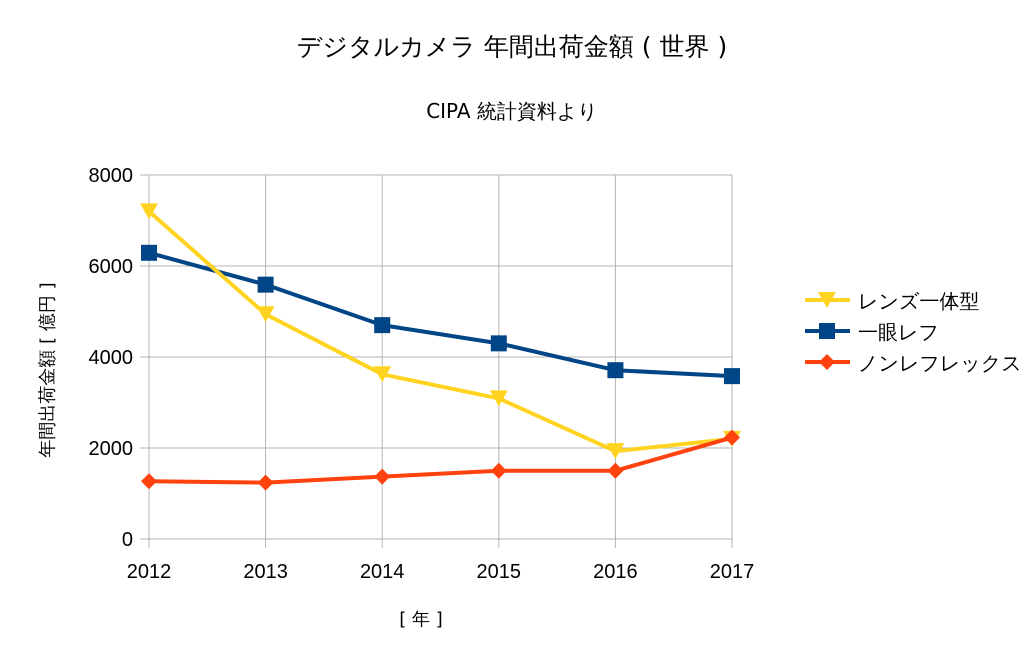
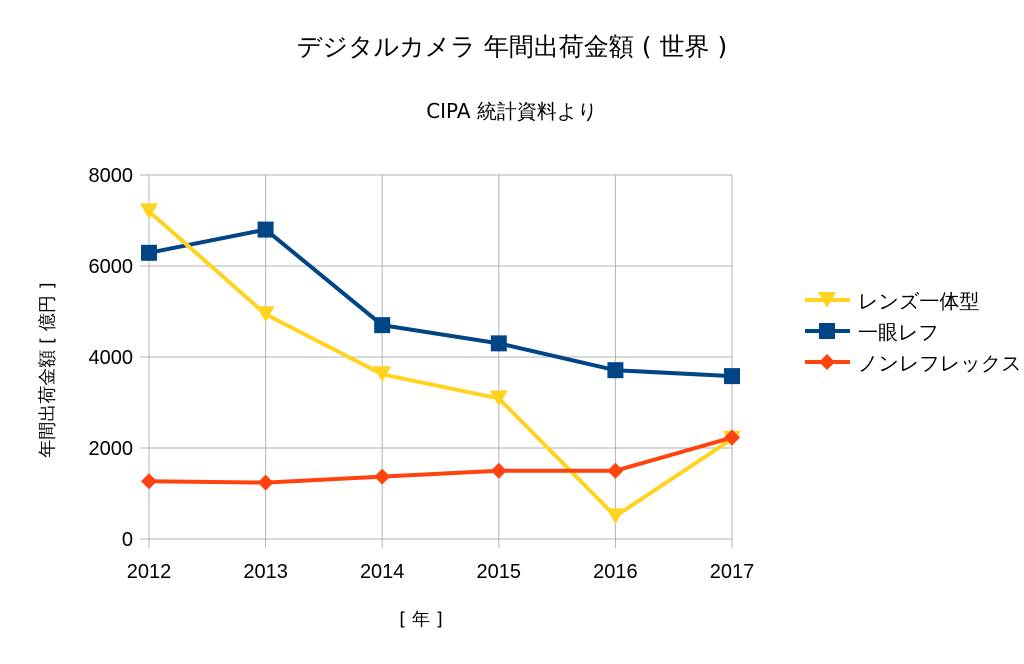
一眼レフ/2013: 5600 -> 6800
レンズ一体型/2016: 1900 -> 500
